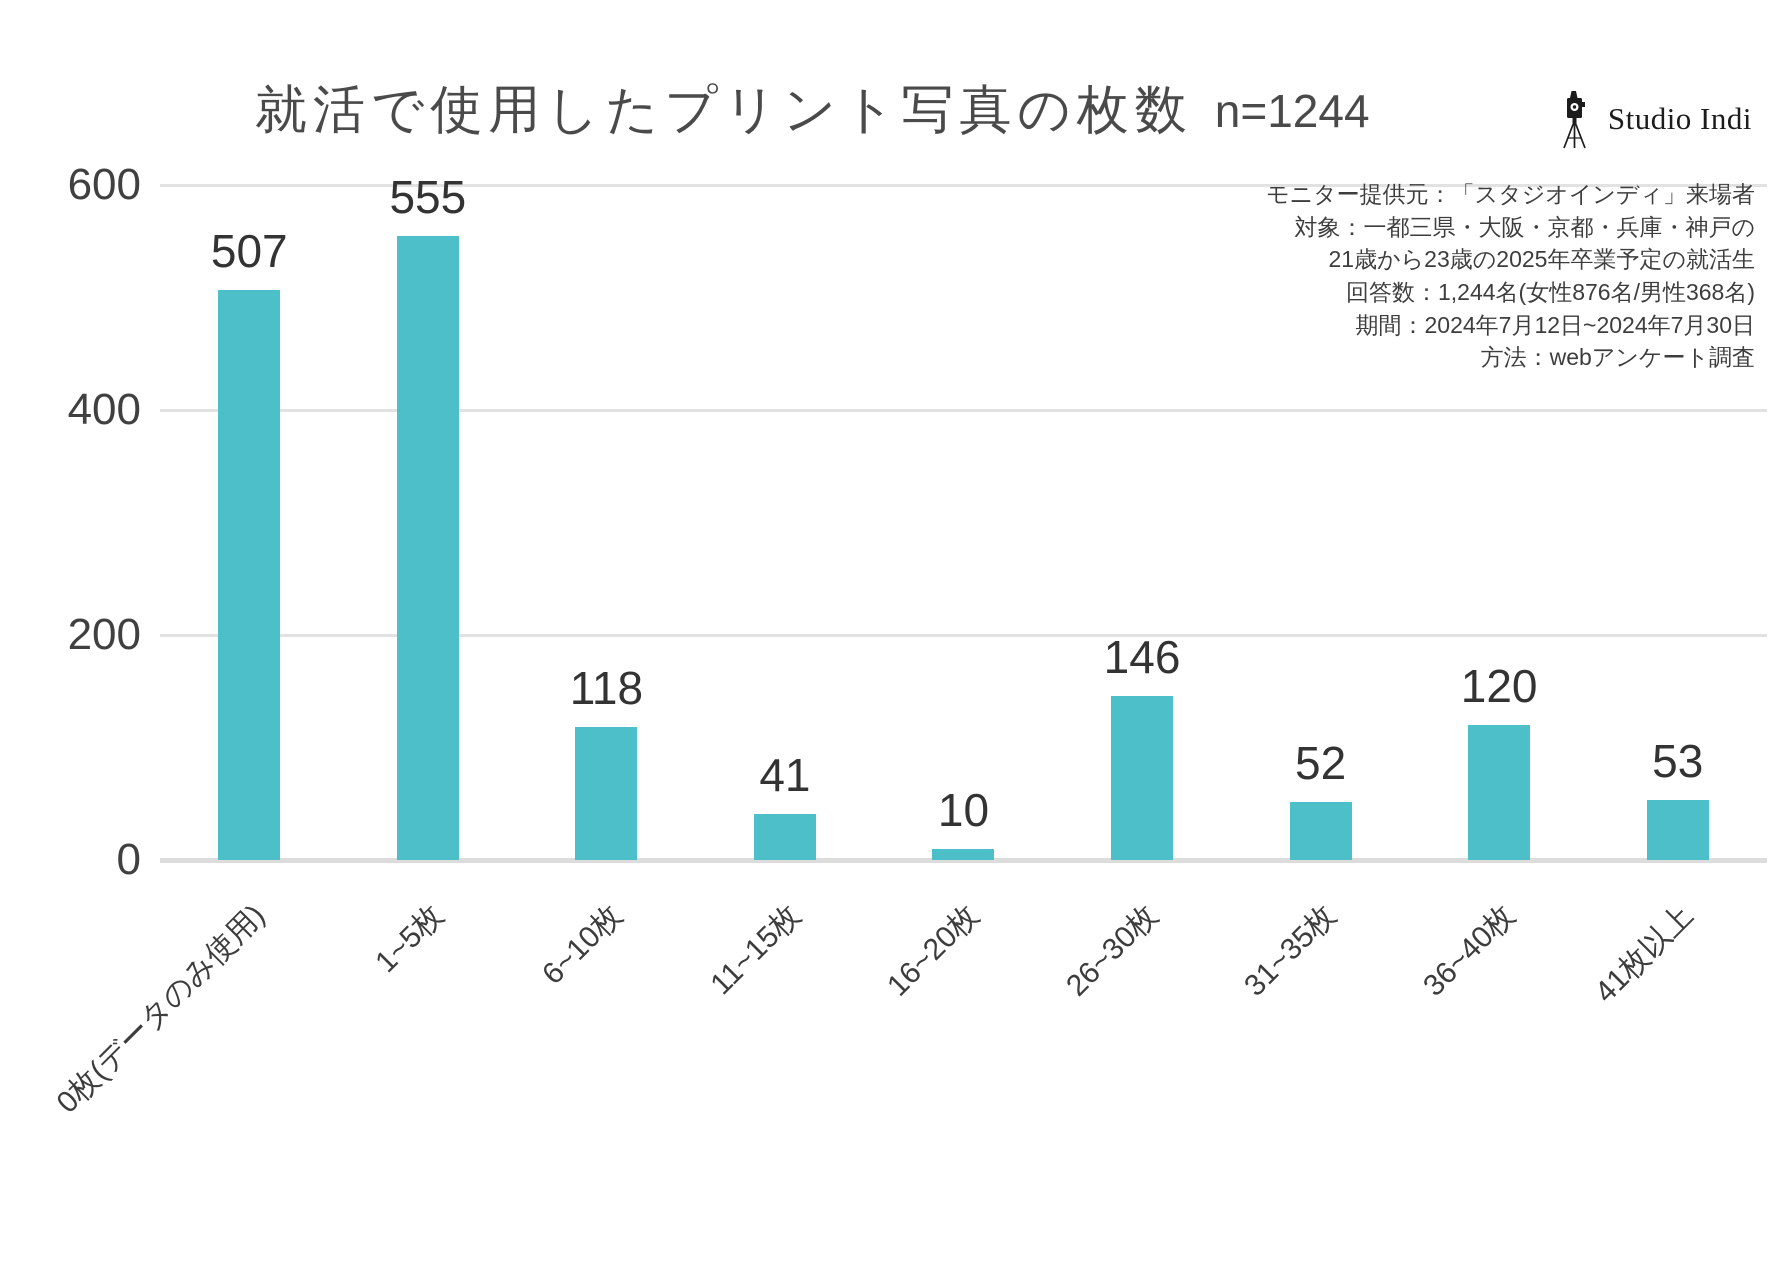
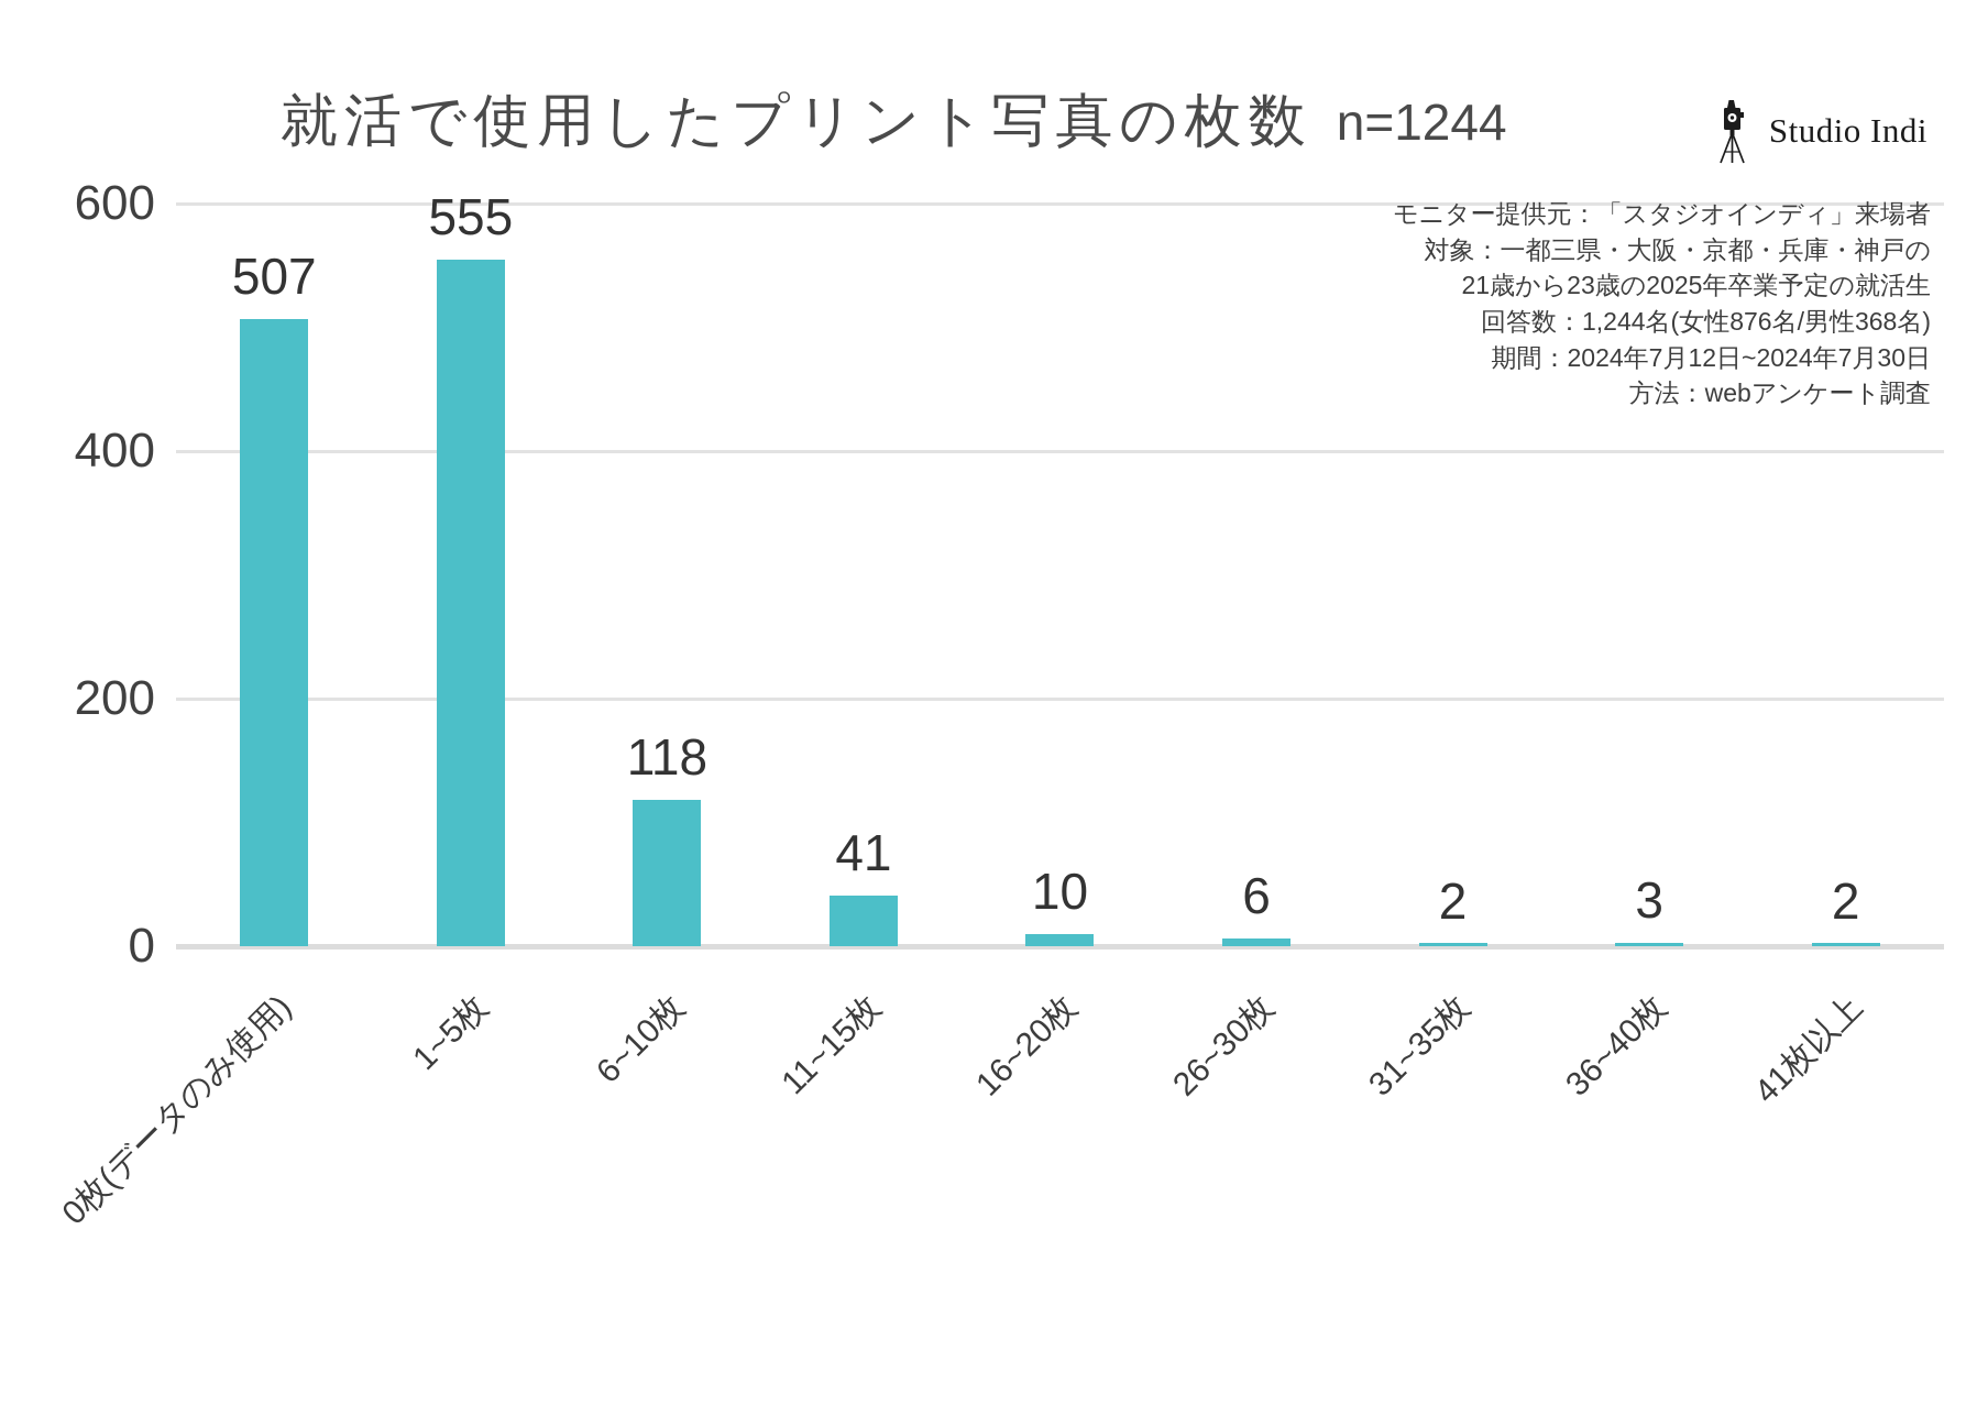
26~30枚: 146 -> 6
31~35枚: 52 -> 2
36~40枚: 120 -> 3
41枚以上: 53 -> 2
